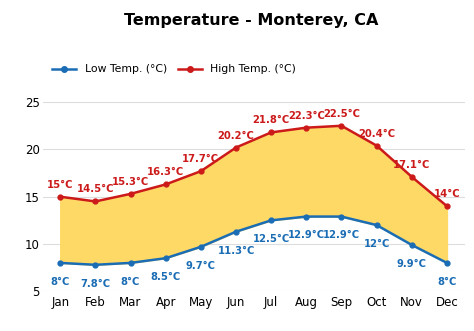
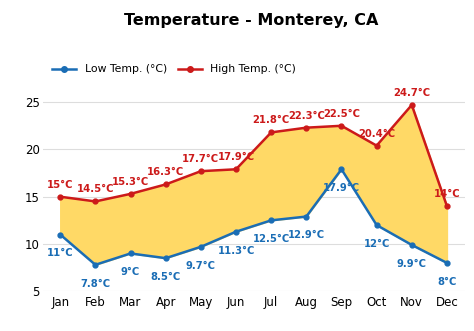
Low Temp. (°C)/Jan: 8°C -> 11°C
Low Temp. (°C)/Mar: 8°C -> 9°C
High Temp. (°C)/Jun: 20.2°C -> 17.9°C
Low Temp. (°C)/Sep: 12.9°C -> 17.9°C
High Temp. (°C)/Nov: 17.1°C -> 24.7°C
